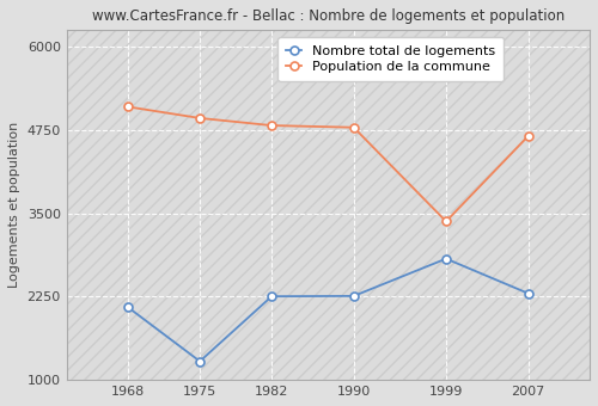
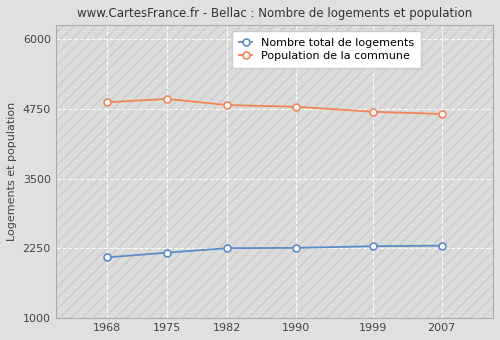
Population de la commune/1968: 5100 -> 4870
Nombre total de logements/1975: 1280 -> 2180
Nombre total de logements/1999: 2820 -> 2290
Population de la commune/1999: 3380 -> 4700
